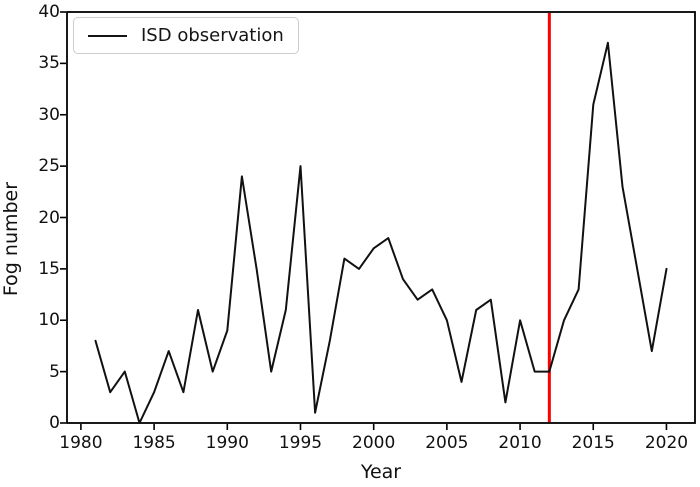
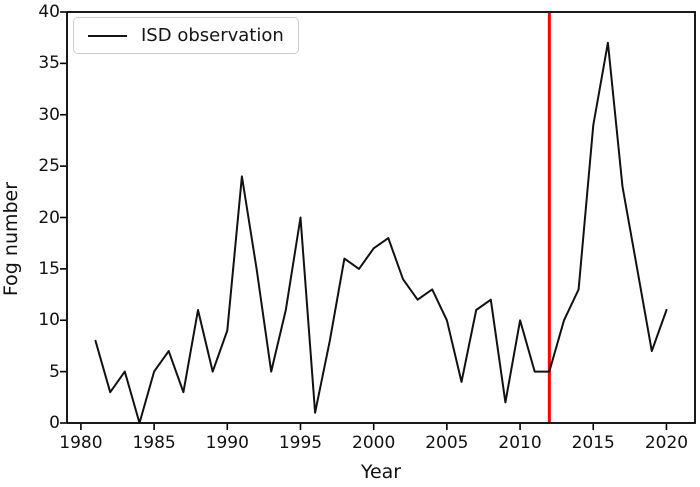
1985: 3 -> 5
1995: 25 -> 20
2015: 31 -> 29
2020: 15 -> 11
